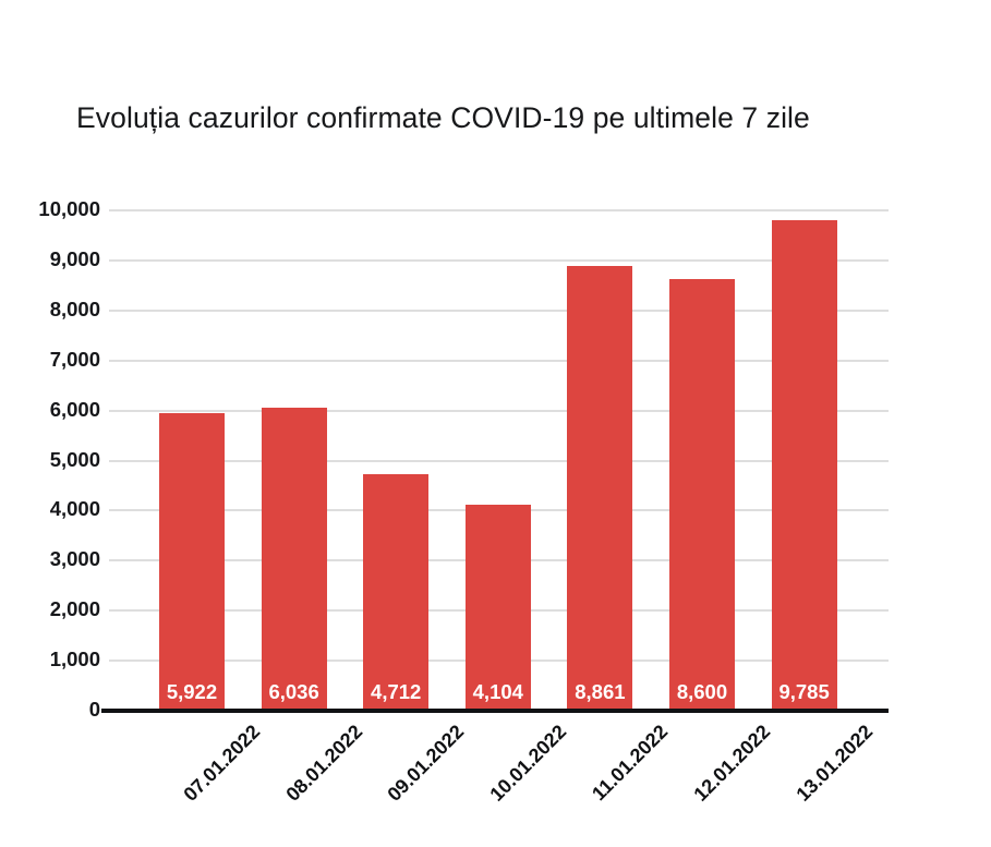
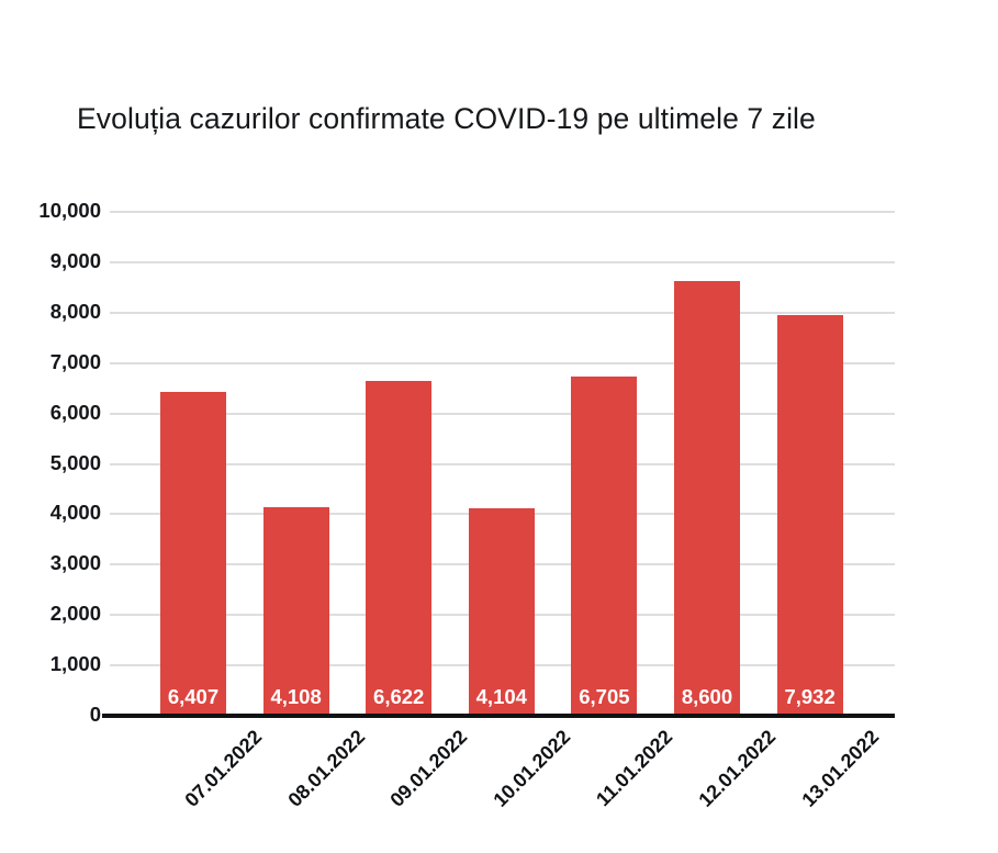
07.01.2022: 5,922 -> 6,407
08.01.2022: 6,036 -> 4,108
09.01.2022: 4,712 -> 6,622
11.01.2022: 8,861 -> 6,705
13.01.2022: 9,785 -> 7,932
